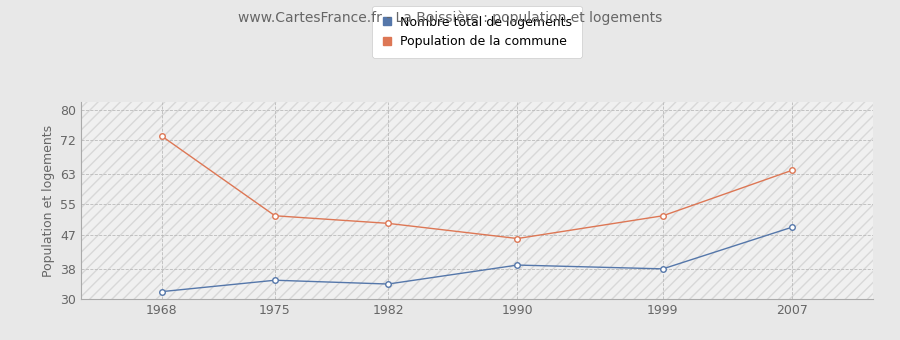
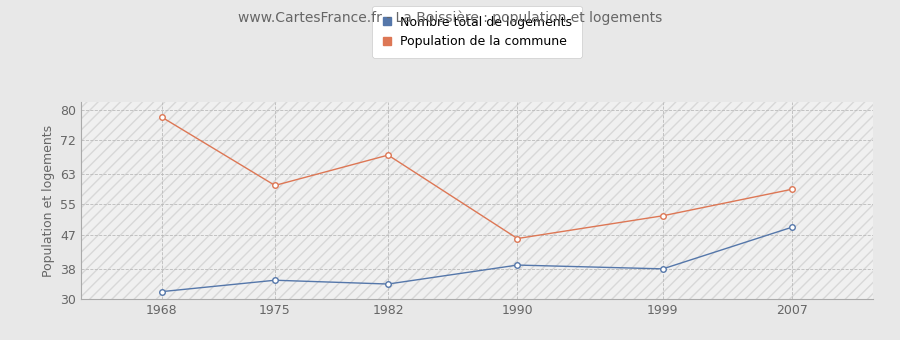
Population de la commune/1968: 73 -> 78
Population de la commune/1975: 52 -> 60
Population de la commune/1982: 50 -> 68
Population de la commune/2007: 64 -> 59
